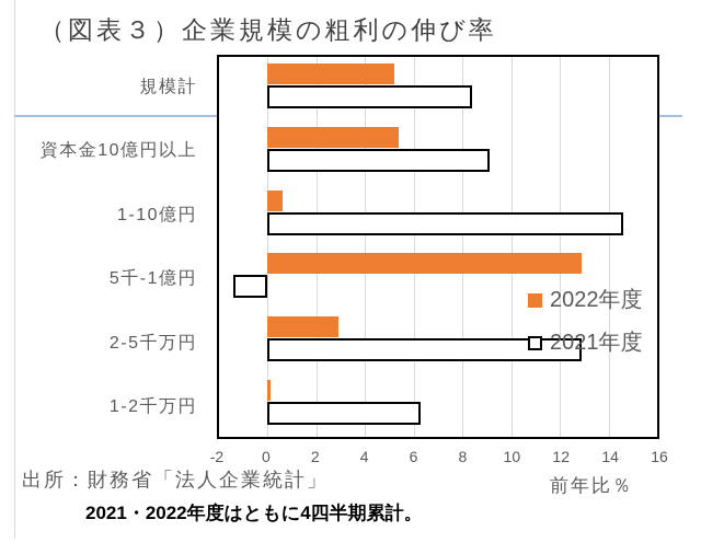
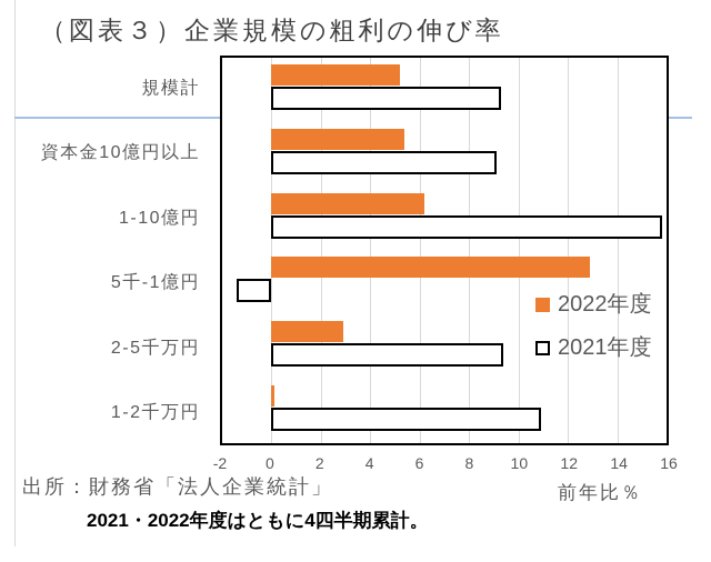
2021年度/規模計: 8.4 -> 9.3
2022年度/1-10億円: 0.6 -> 6.2
2021年度/1-10億円: 14.6 -> 15.8
2021年度/2-5千万円: 12.9 -> 9.4
2021年度/1-2千万円: 6.3 -> 10.9
